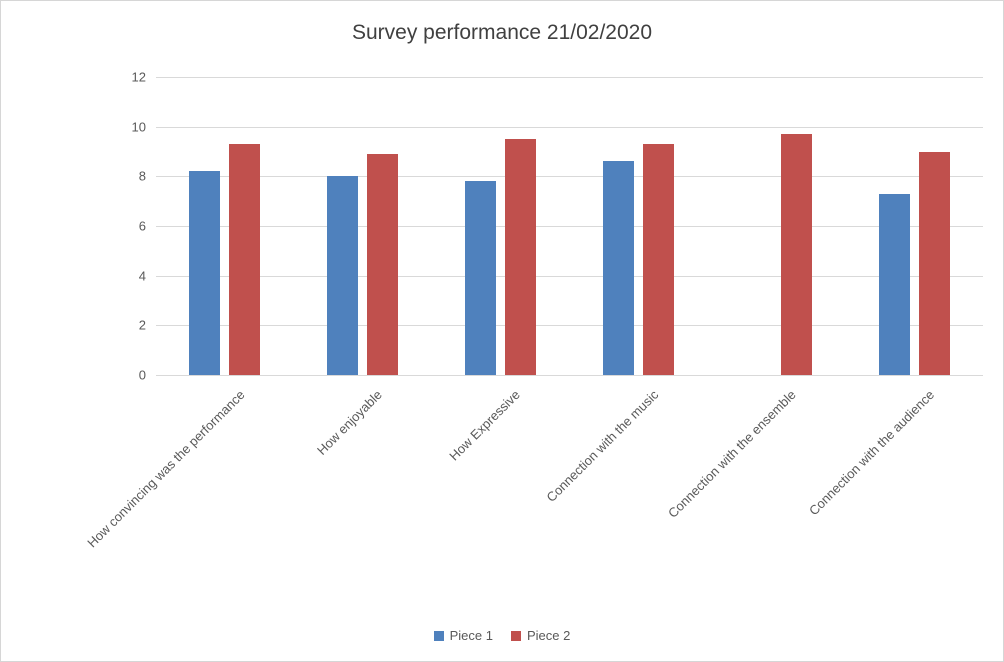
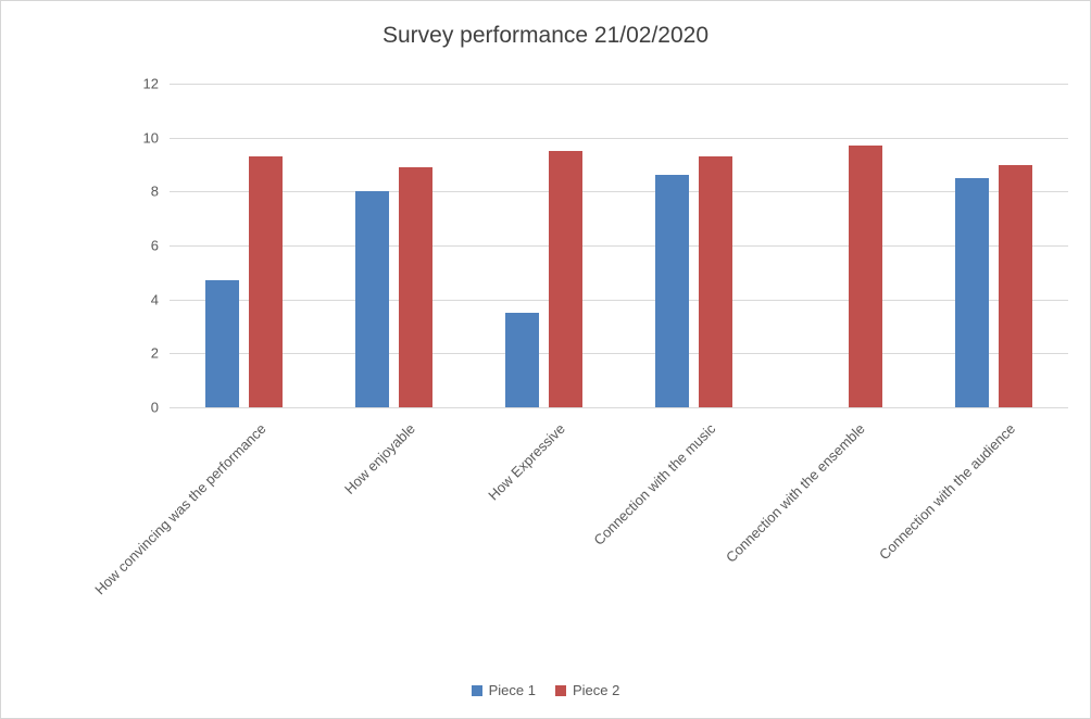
Piece 1/How convincing was the performance: 8.2 -> 4.7
Piece 1/How Expressive: 7.8 -> 3.5
Piece 1/Connection with the audience: 7.3 -> 8.5
